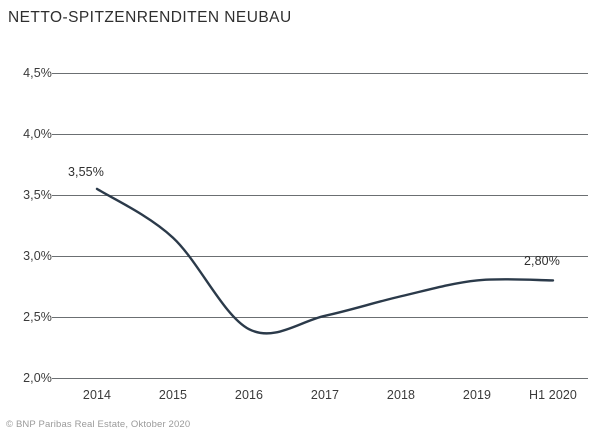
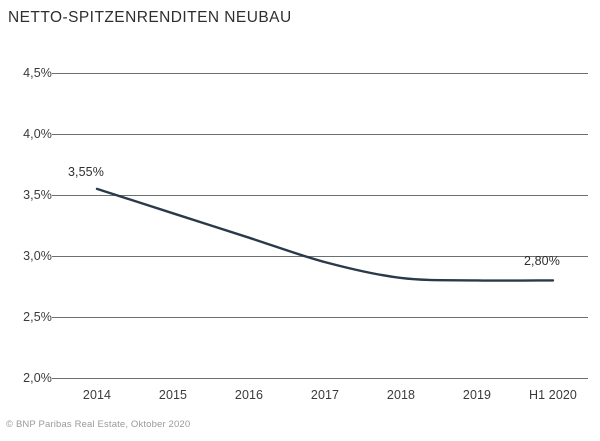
2015: 3,15% -> 3,35%
2016: 2,40% -> 3,15%
2017: 2,51% -> 2,95%
2018: 2,67% -> 2,82%
